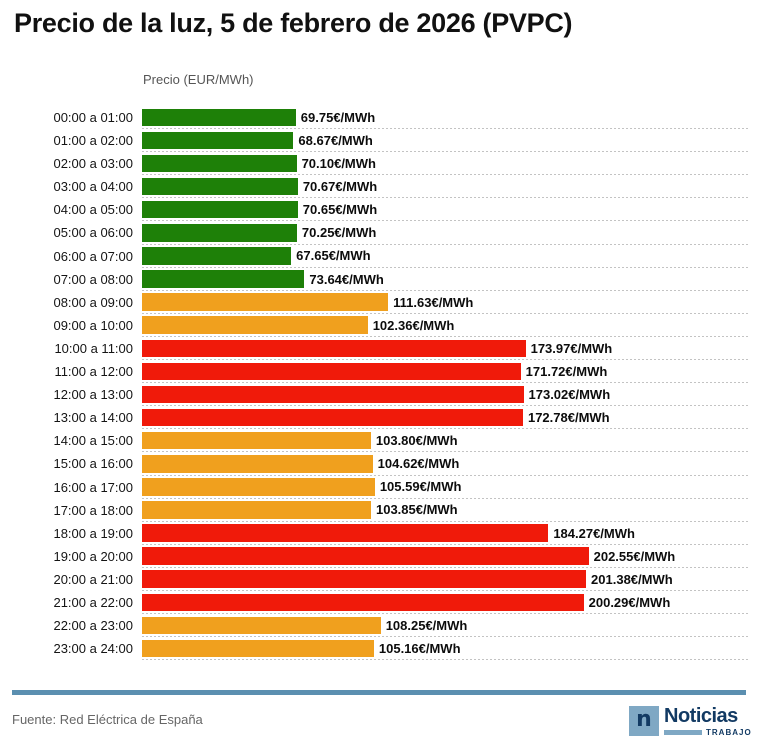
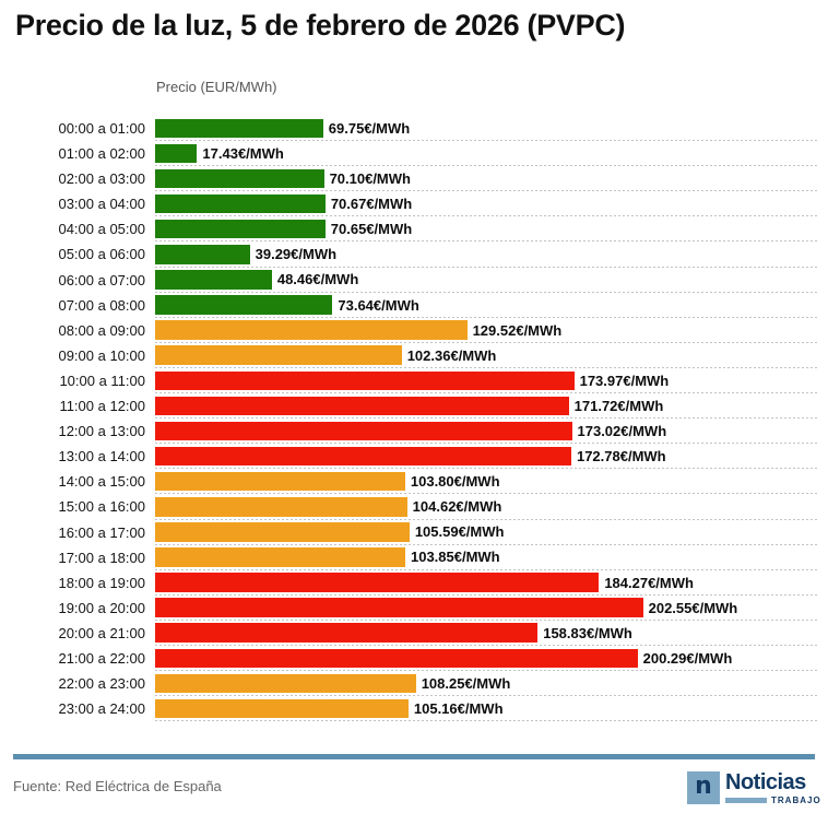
01:00 a 02:00: 68.67 -> 17.43
05:00 a 06:00: 70.25 -> 39.29
06:00 a 07:00: 67.65 -> 48.46
08:00 a 09:00: 111.63 -> 129.52
20:00 a 21:00: 201.38 -> 158.83
